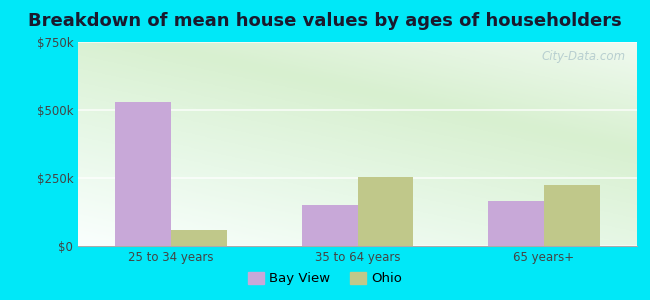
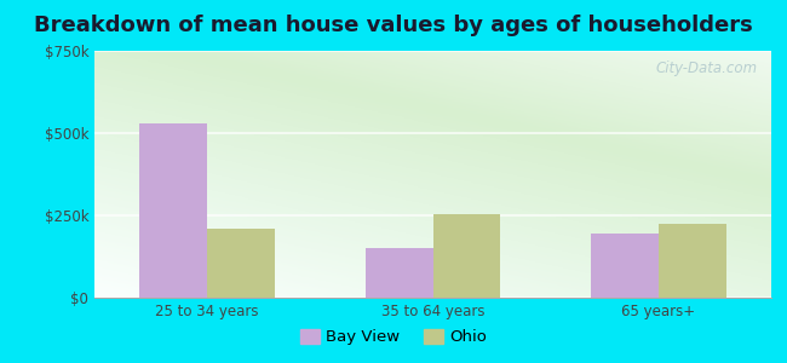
Ohio/25 to 34 years: $60k -> $210k
Bay View/65 years+: $165k -> $195k
